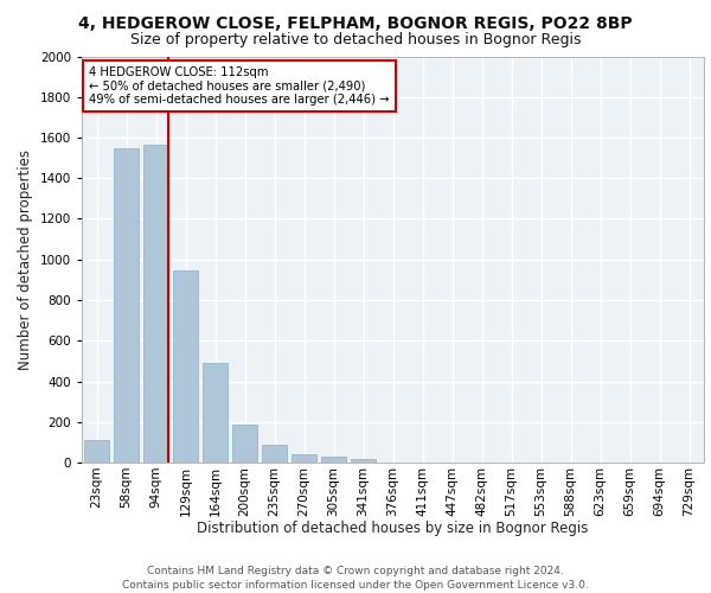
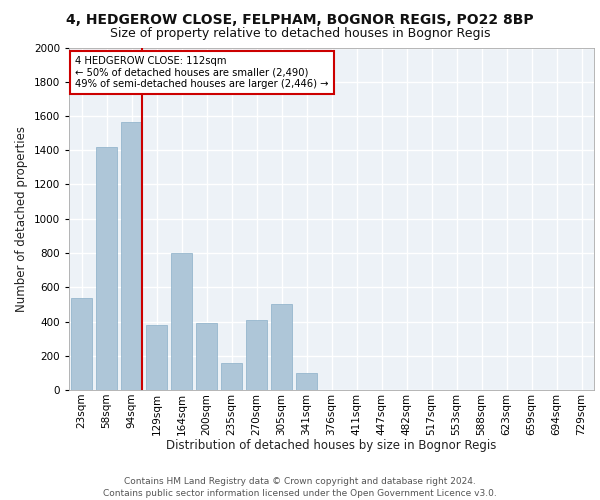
23sqm: 110 -> 540
58sqm: 1540 -> 1420
129sqm: 940 -> 380
164sqm: 490 -> 800
200sqm: 180 -> 390
235sqm: 90 -> 160
270sqm: 40 -> 410
305sqm: 30 -> 500
341sqm: 20 -> 100
